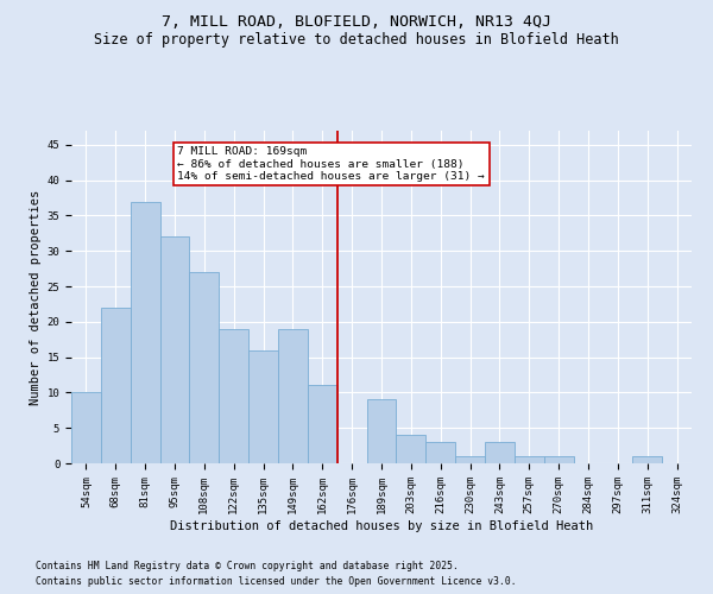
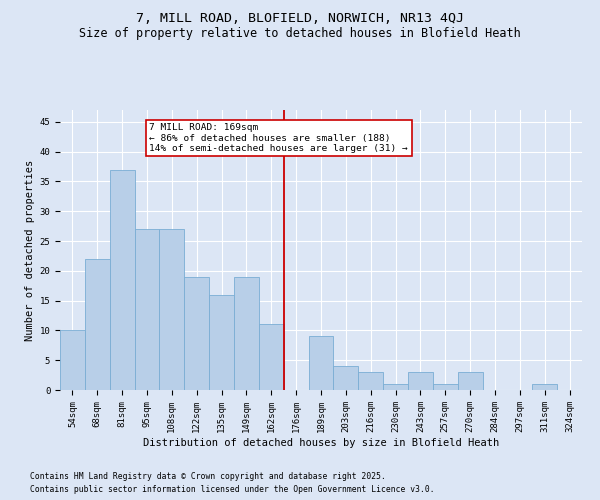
95sqm: 32 -> 27
270sqm: 1 -> 3
